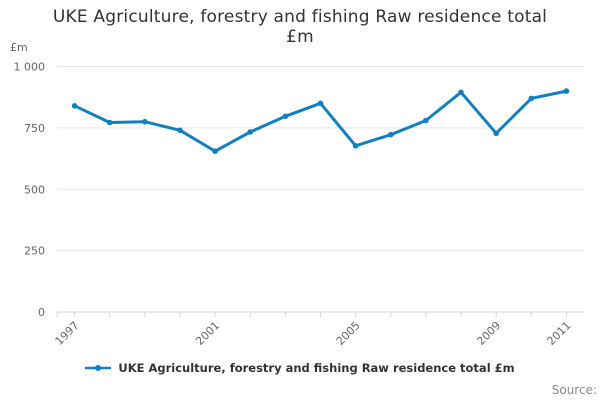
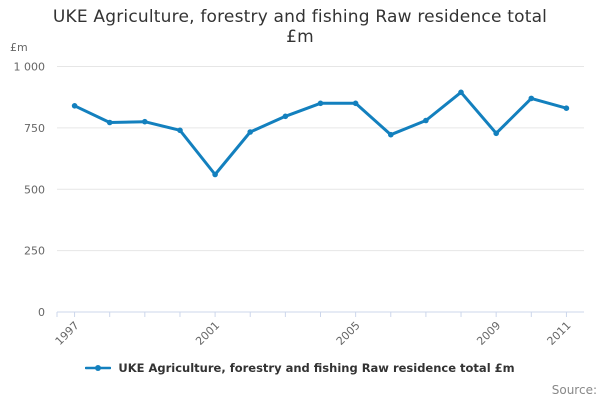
2001: 660 -> 560
2005: 680 -> 850
2011: 900 -> 830
